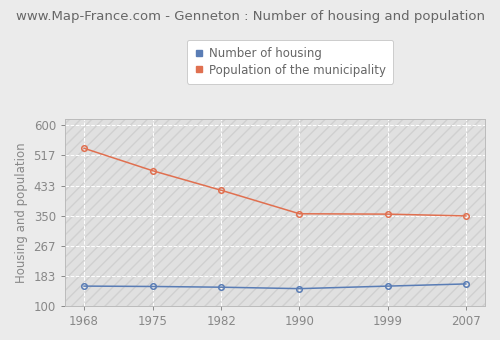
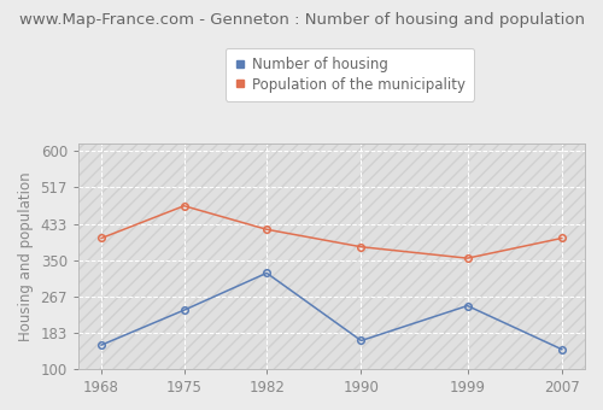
Population of the municipality/1968: 536 -> 400
Number of housing/1975: 154 -> 235
Number of housing/1982: 152 -> 320
Number of housing/1990: 148 -> 165
Population of the municipality/1990: 355 -> 380
Number of housing/1999: 155 -> 245
Number of housing/2007: 161 -> 145
Population of the municipality/2007: 349 -> 400
